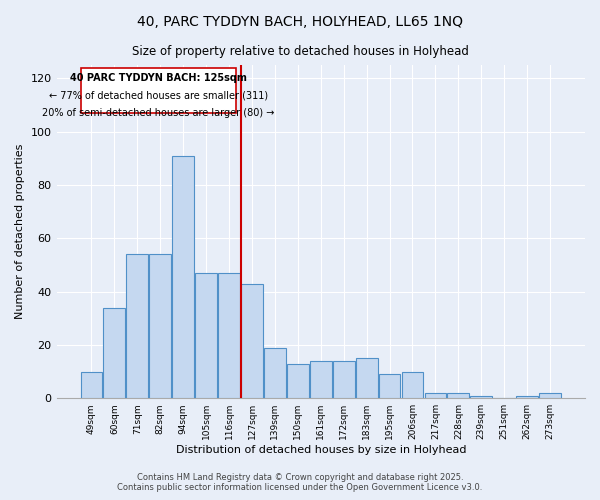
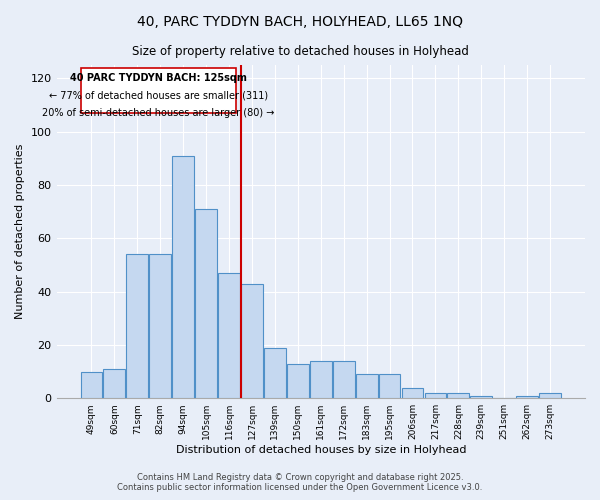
60sqm: 34 -> 11
105sqm: 47 -> 71
183sqm: 15 -> 9
206sqm: 10 -> 4
